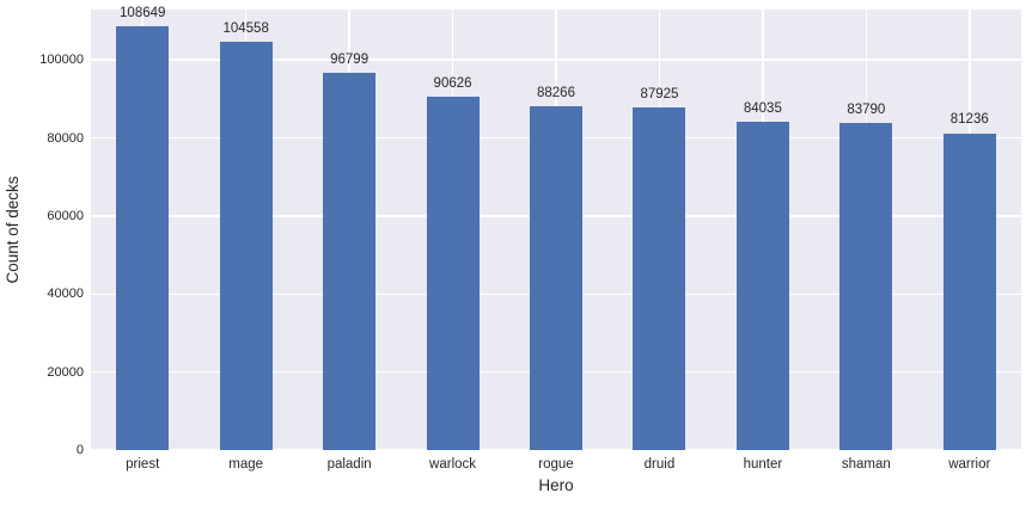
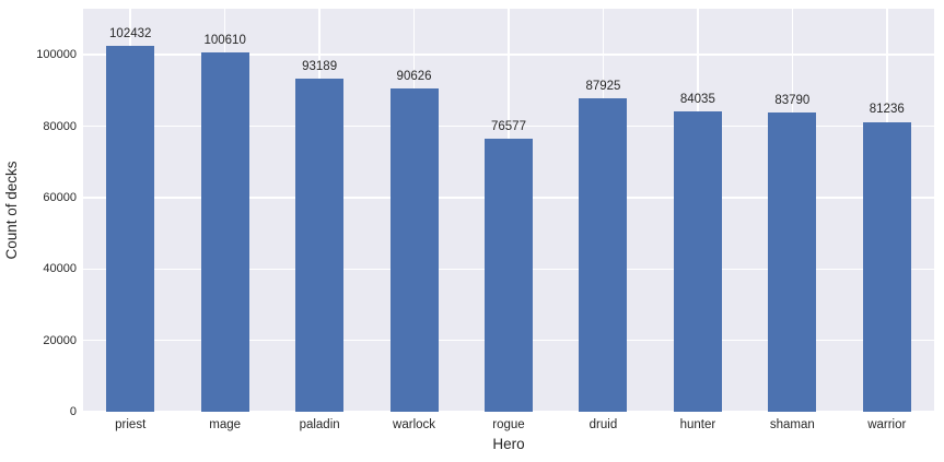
priest: 108649 -> 102432
mage: 104558 -> 100610
paladin: 96799 -> 93189
rogue: 88266 -> 76577
